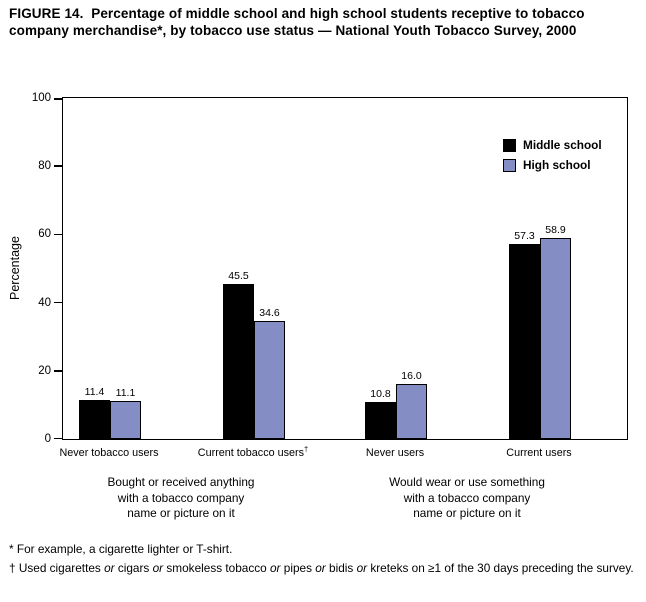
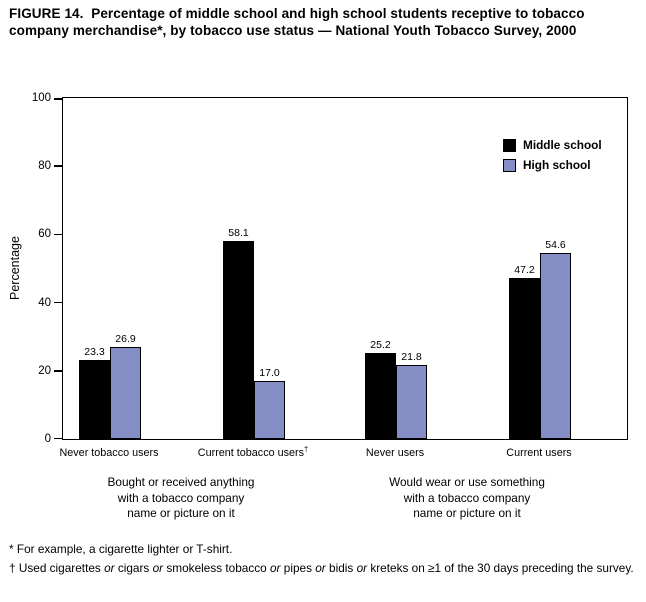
Middle school/Never tobacco users: 11.4 -> 23.3
High school/Never tobacco users: 11.1 -> 26.9
Middle school/Current tobacco users†: 45.5 -> 58.1
High school/Current tobacco users†: 34.6 -> 17.0
Middle school/Never users: 10.8 -> 25.2
High school/Never users: 16.0 -> 21.8
Middle school/Current users: 57.3 -> 47.2
High school/Current users: 58.9 -> 54.6
